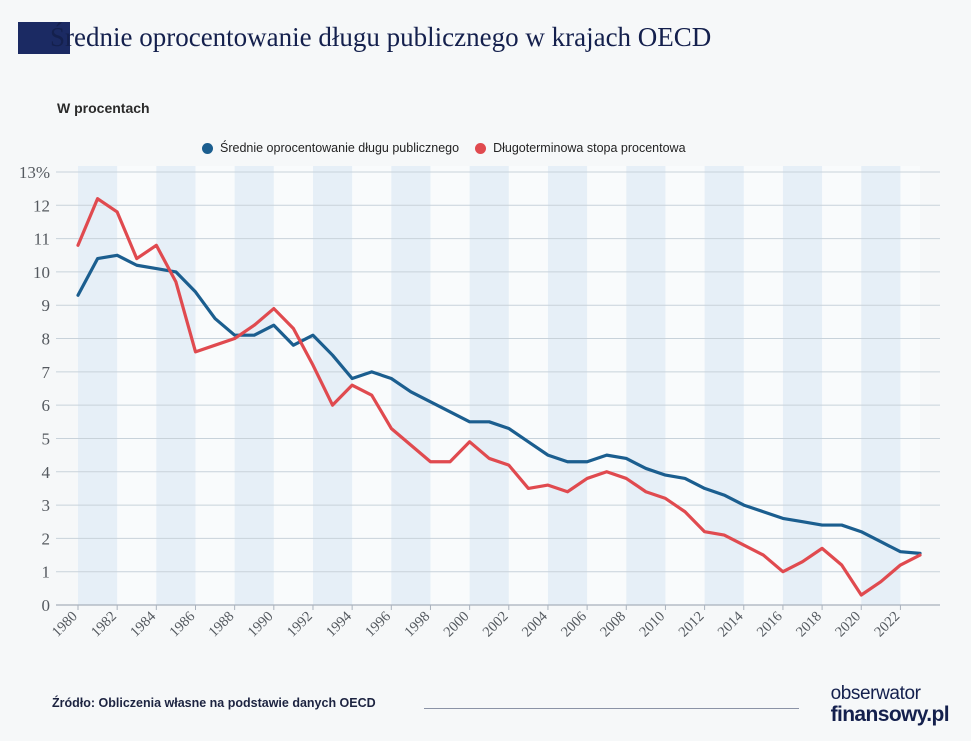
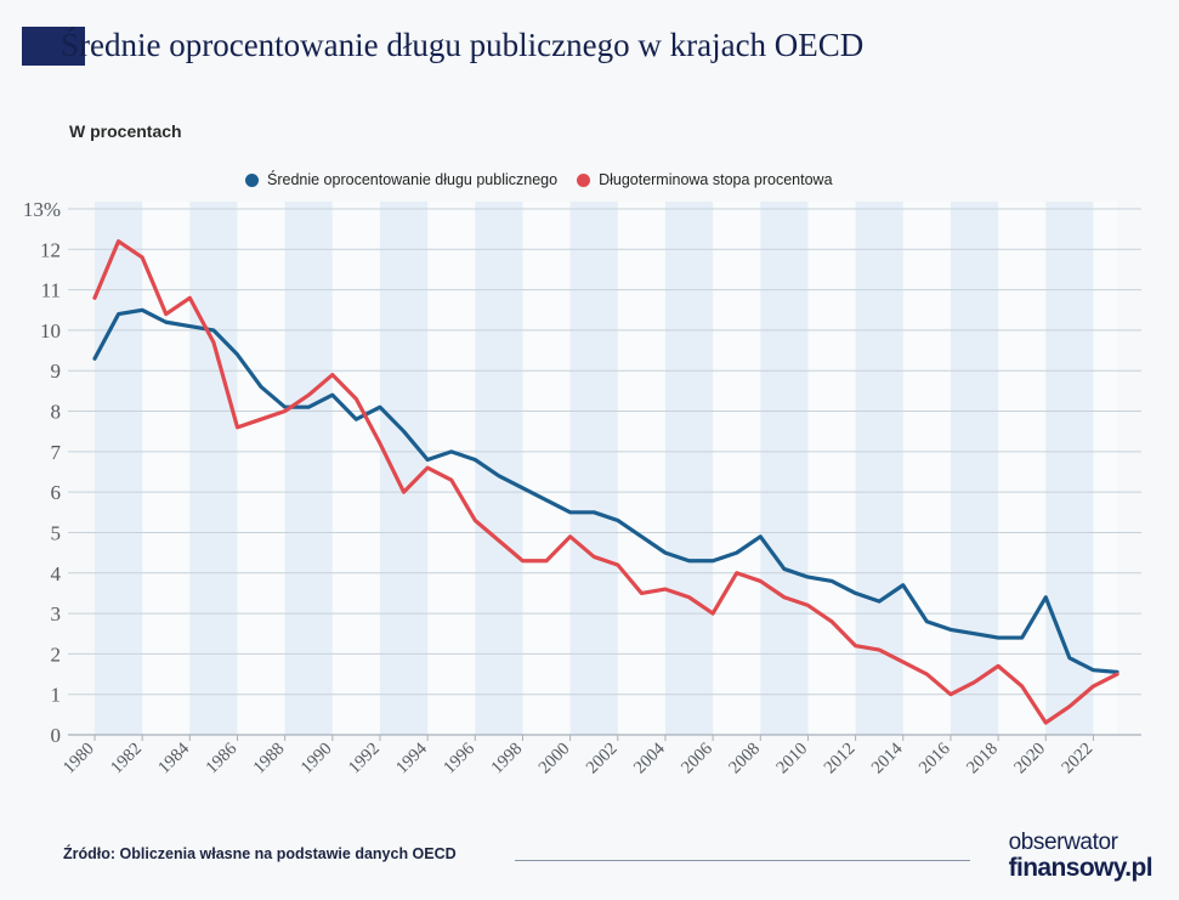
Długoterminowa stopa procentowa/2006: 3.8% -> 3.0%
Średnie oprocentowanie długu publicznego/2008: 4.4% -> 4.9%
Średnie oprocentowanie długu publicznego/2014: 3.0% -> 3.7%
Średnie oprocentowanie długu publicznego/2020: 2.2% -> 3.4%
